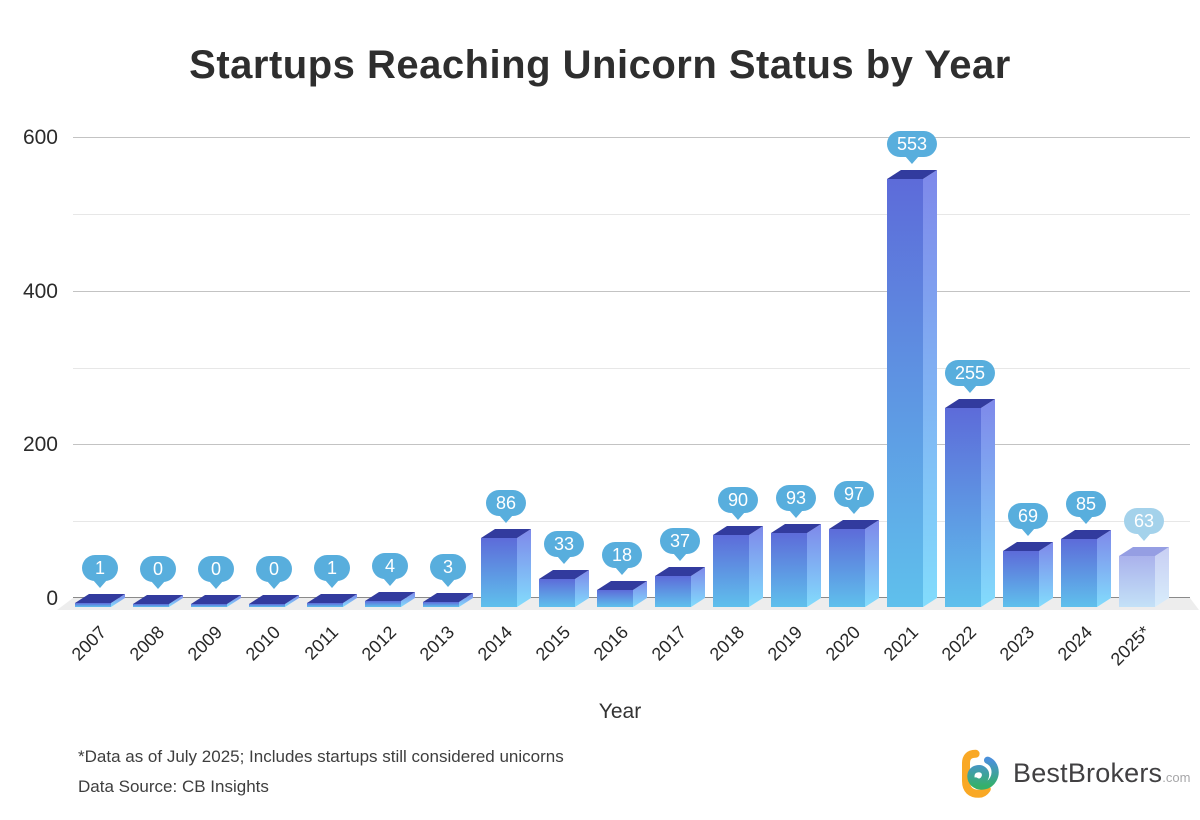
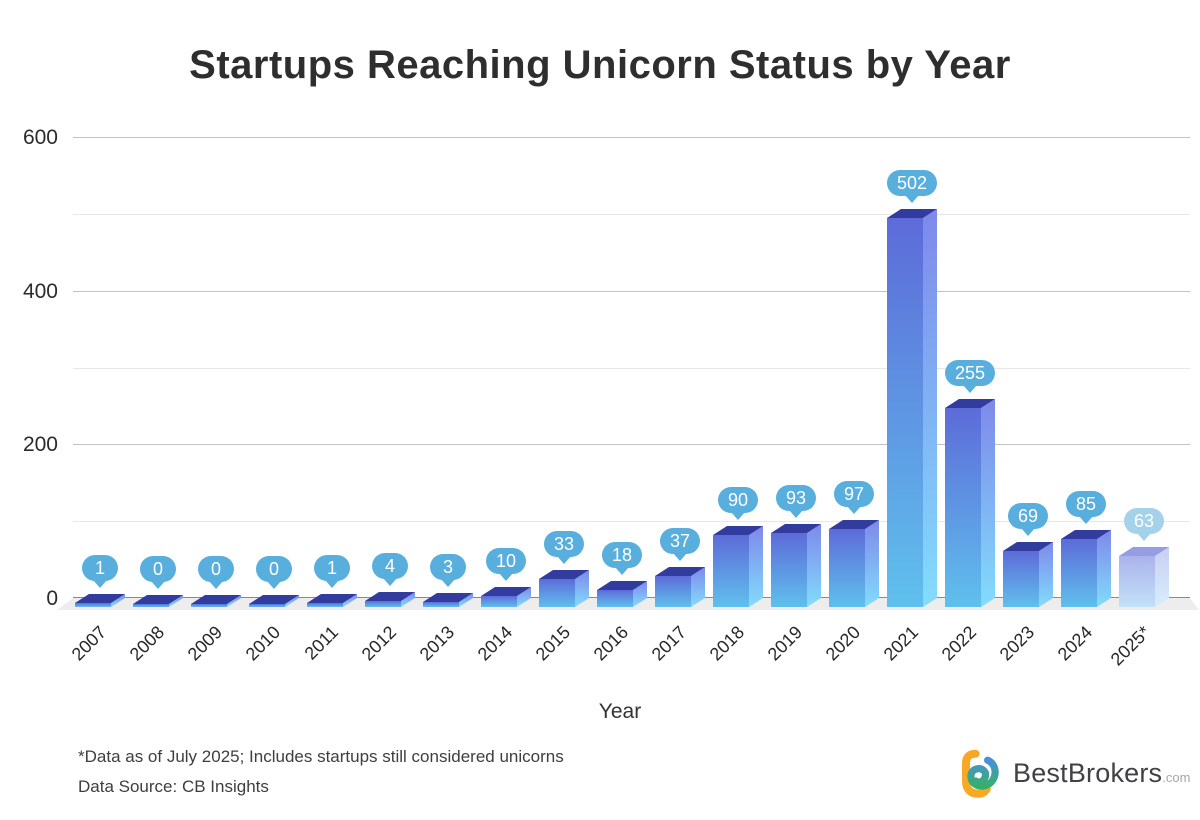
2014: 86 -> 10
2021: 553 -> 502
